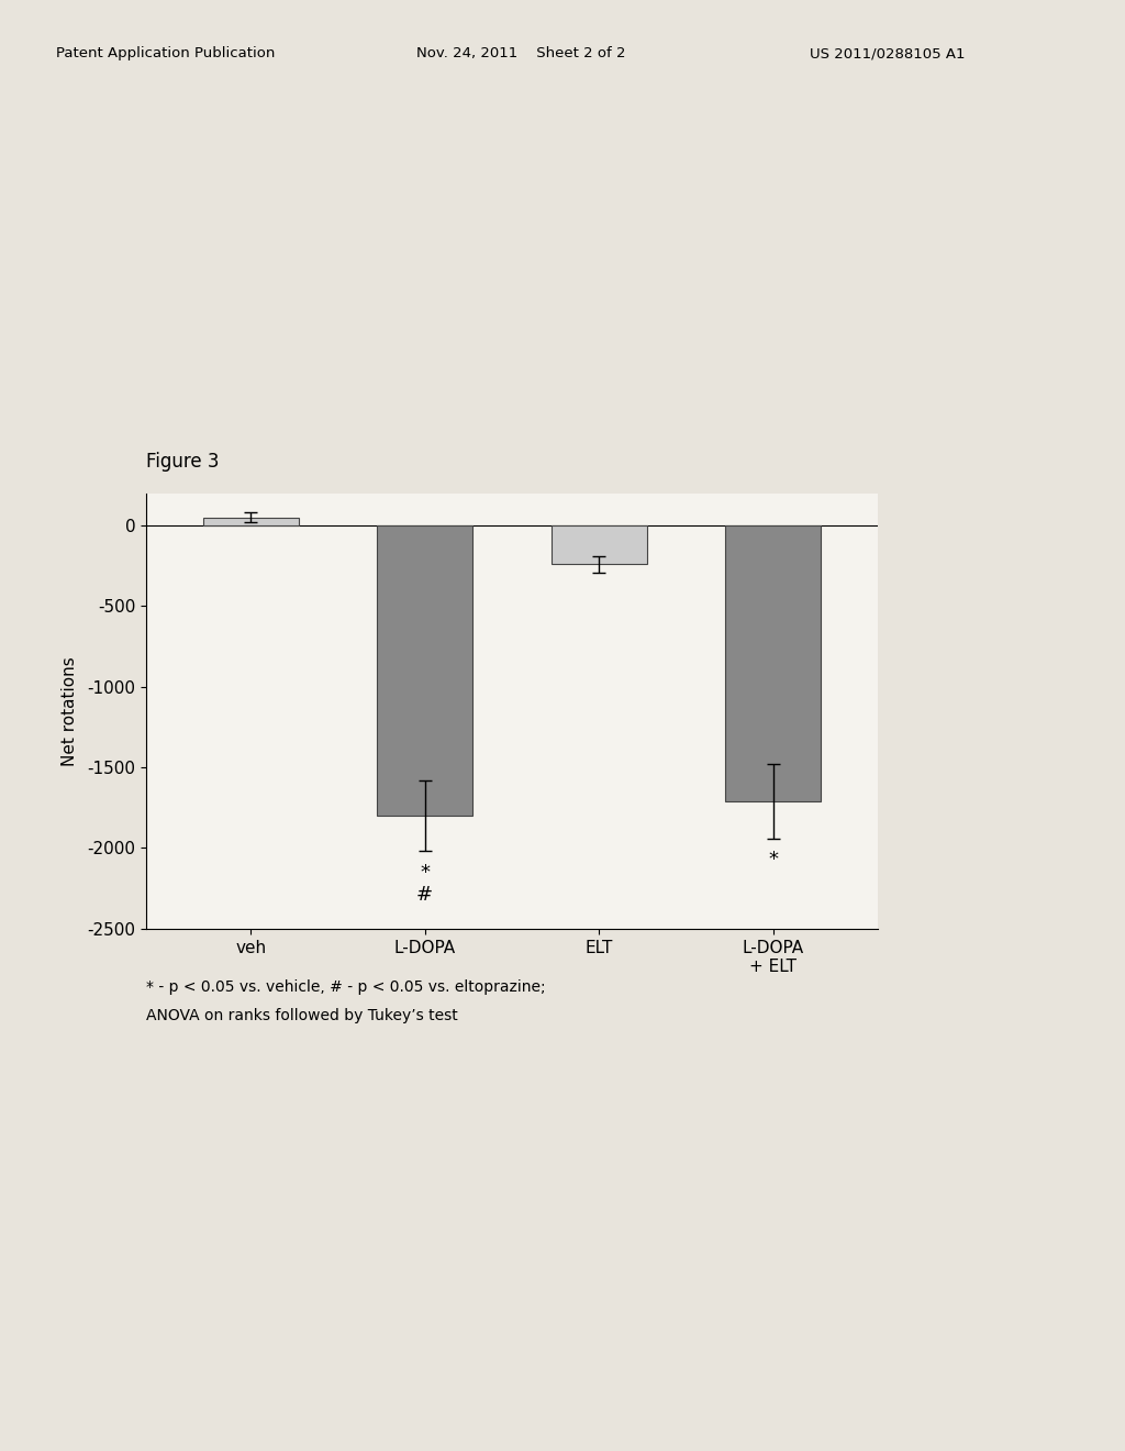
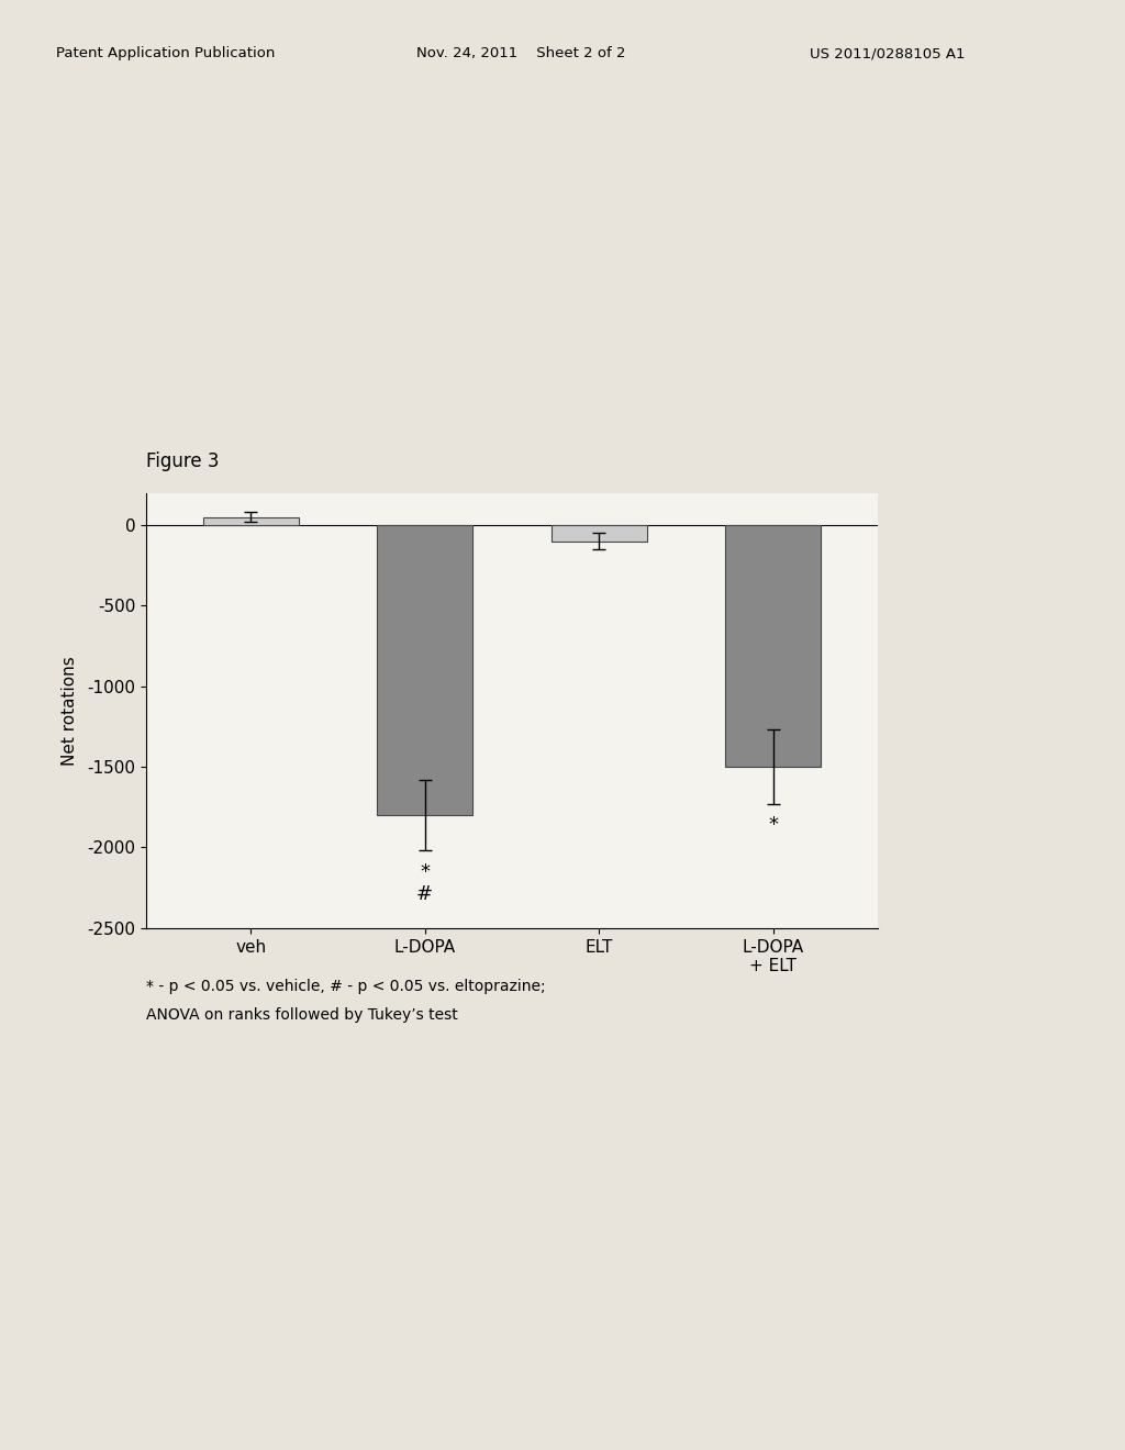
ELT: -240 -> -100
L-DOPA + ELT: -1710 -> -1500
